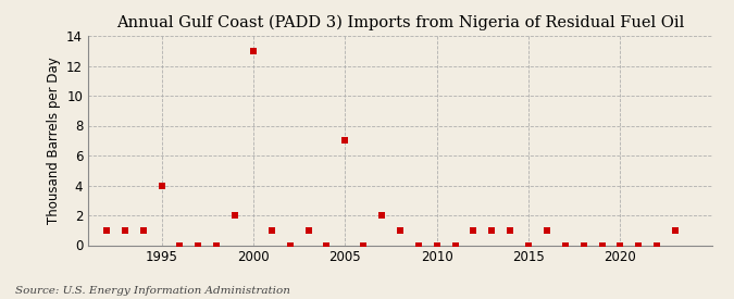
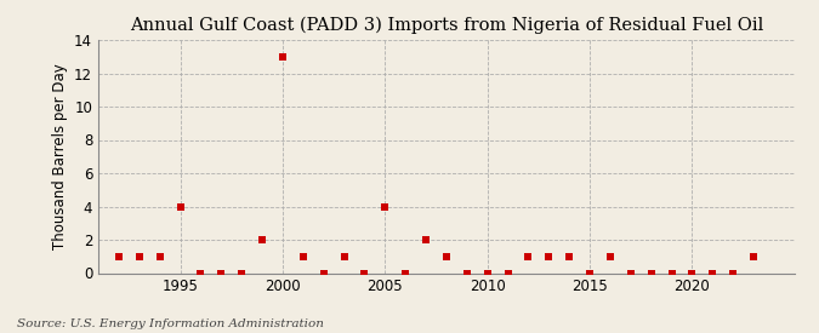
2005: 7 -> 4
